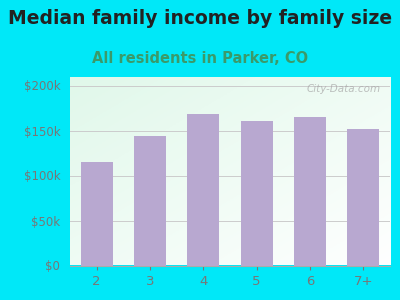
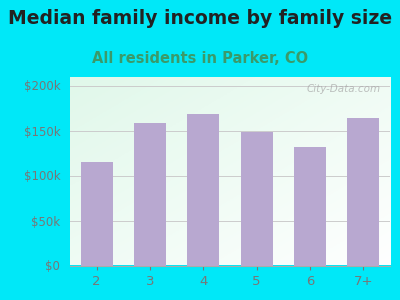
3: $144k -> $158k
5: $161k -> $148k
6: $165k -> $132k
7+: $152k -> $164k
